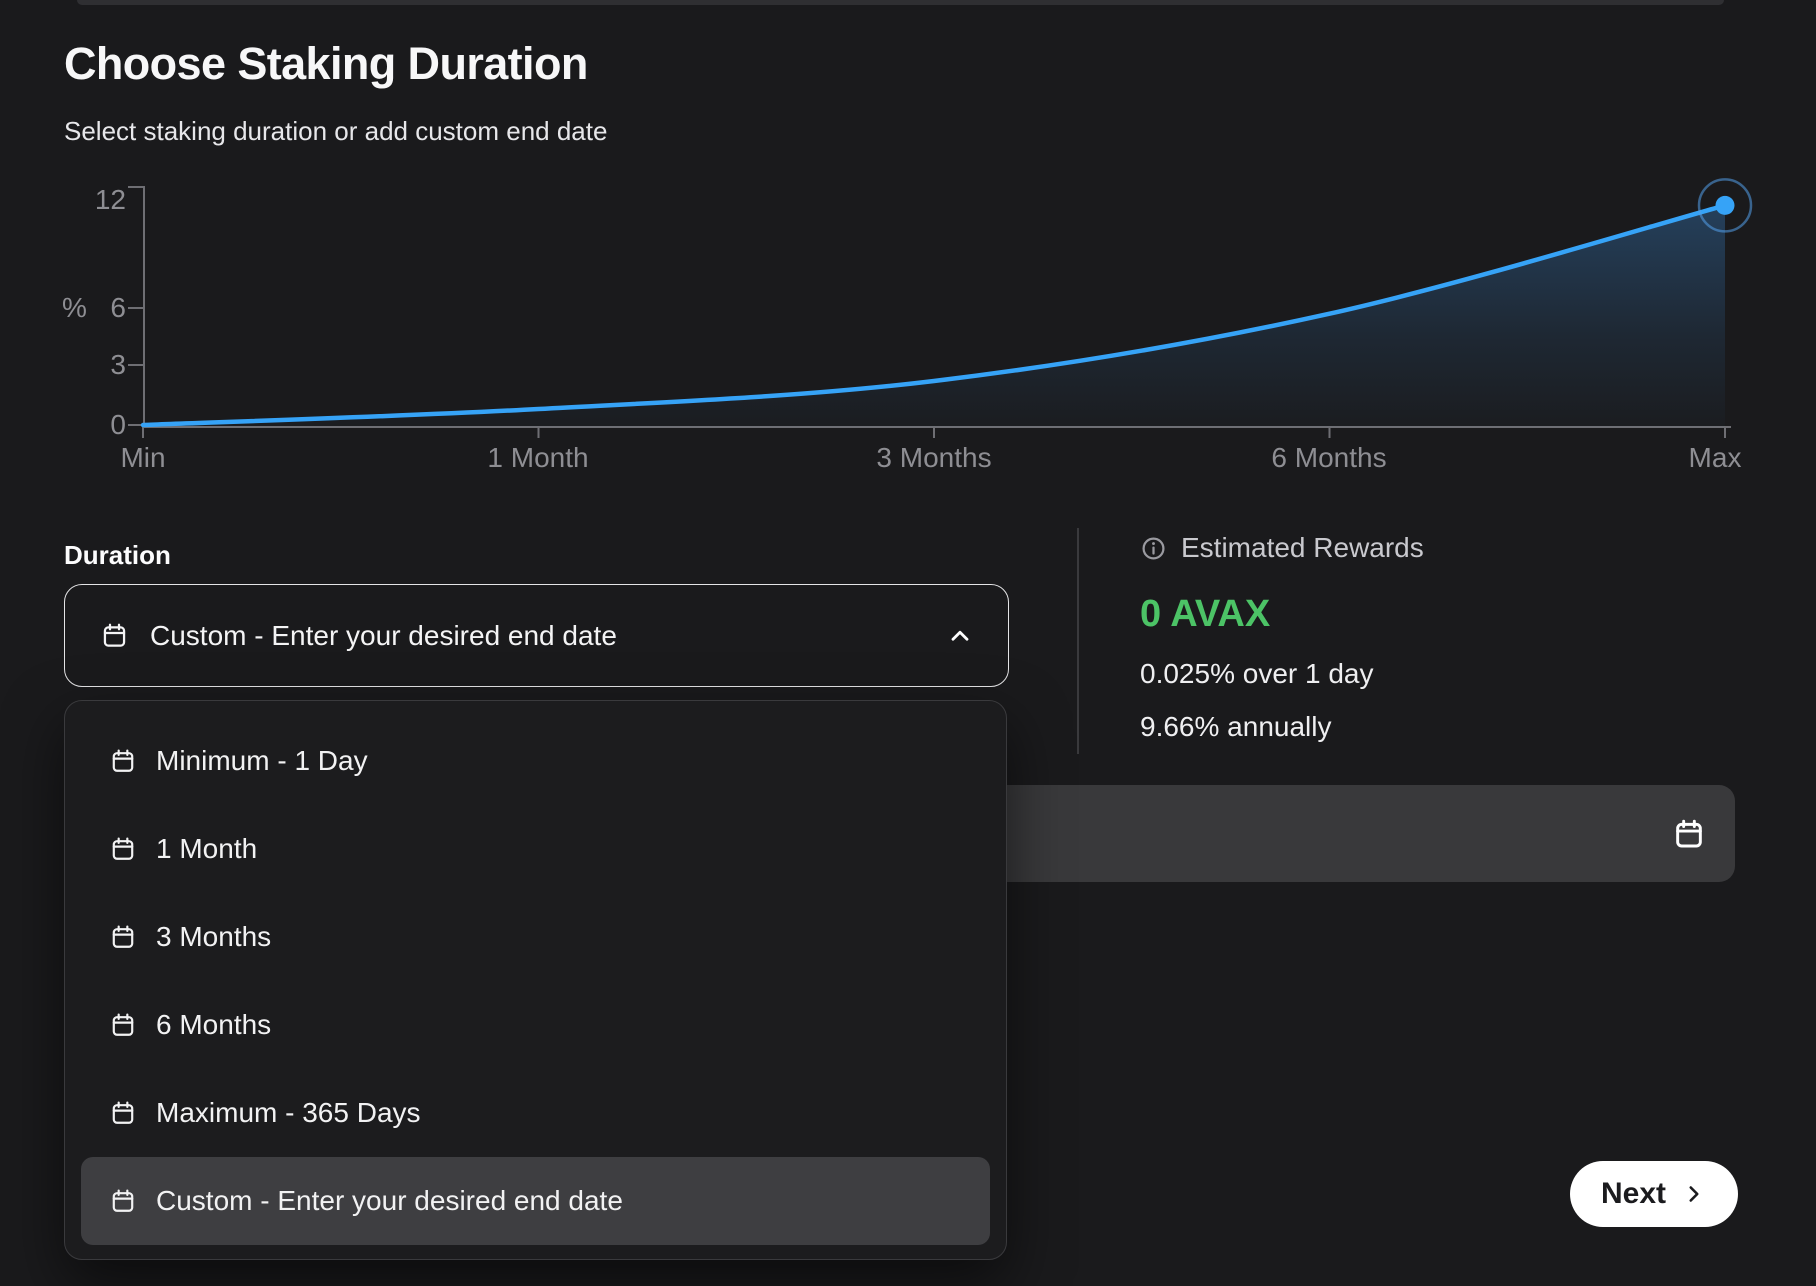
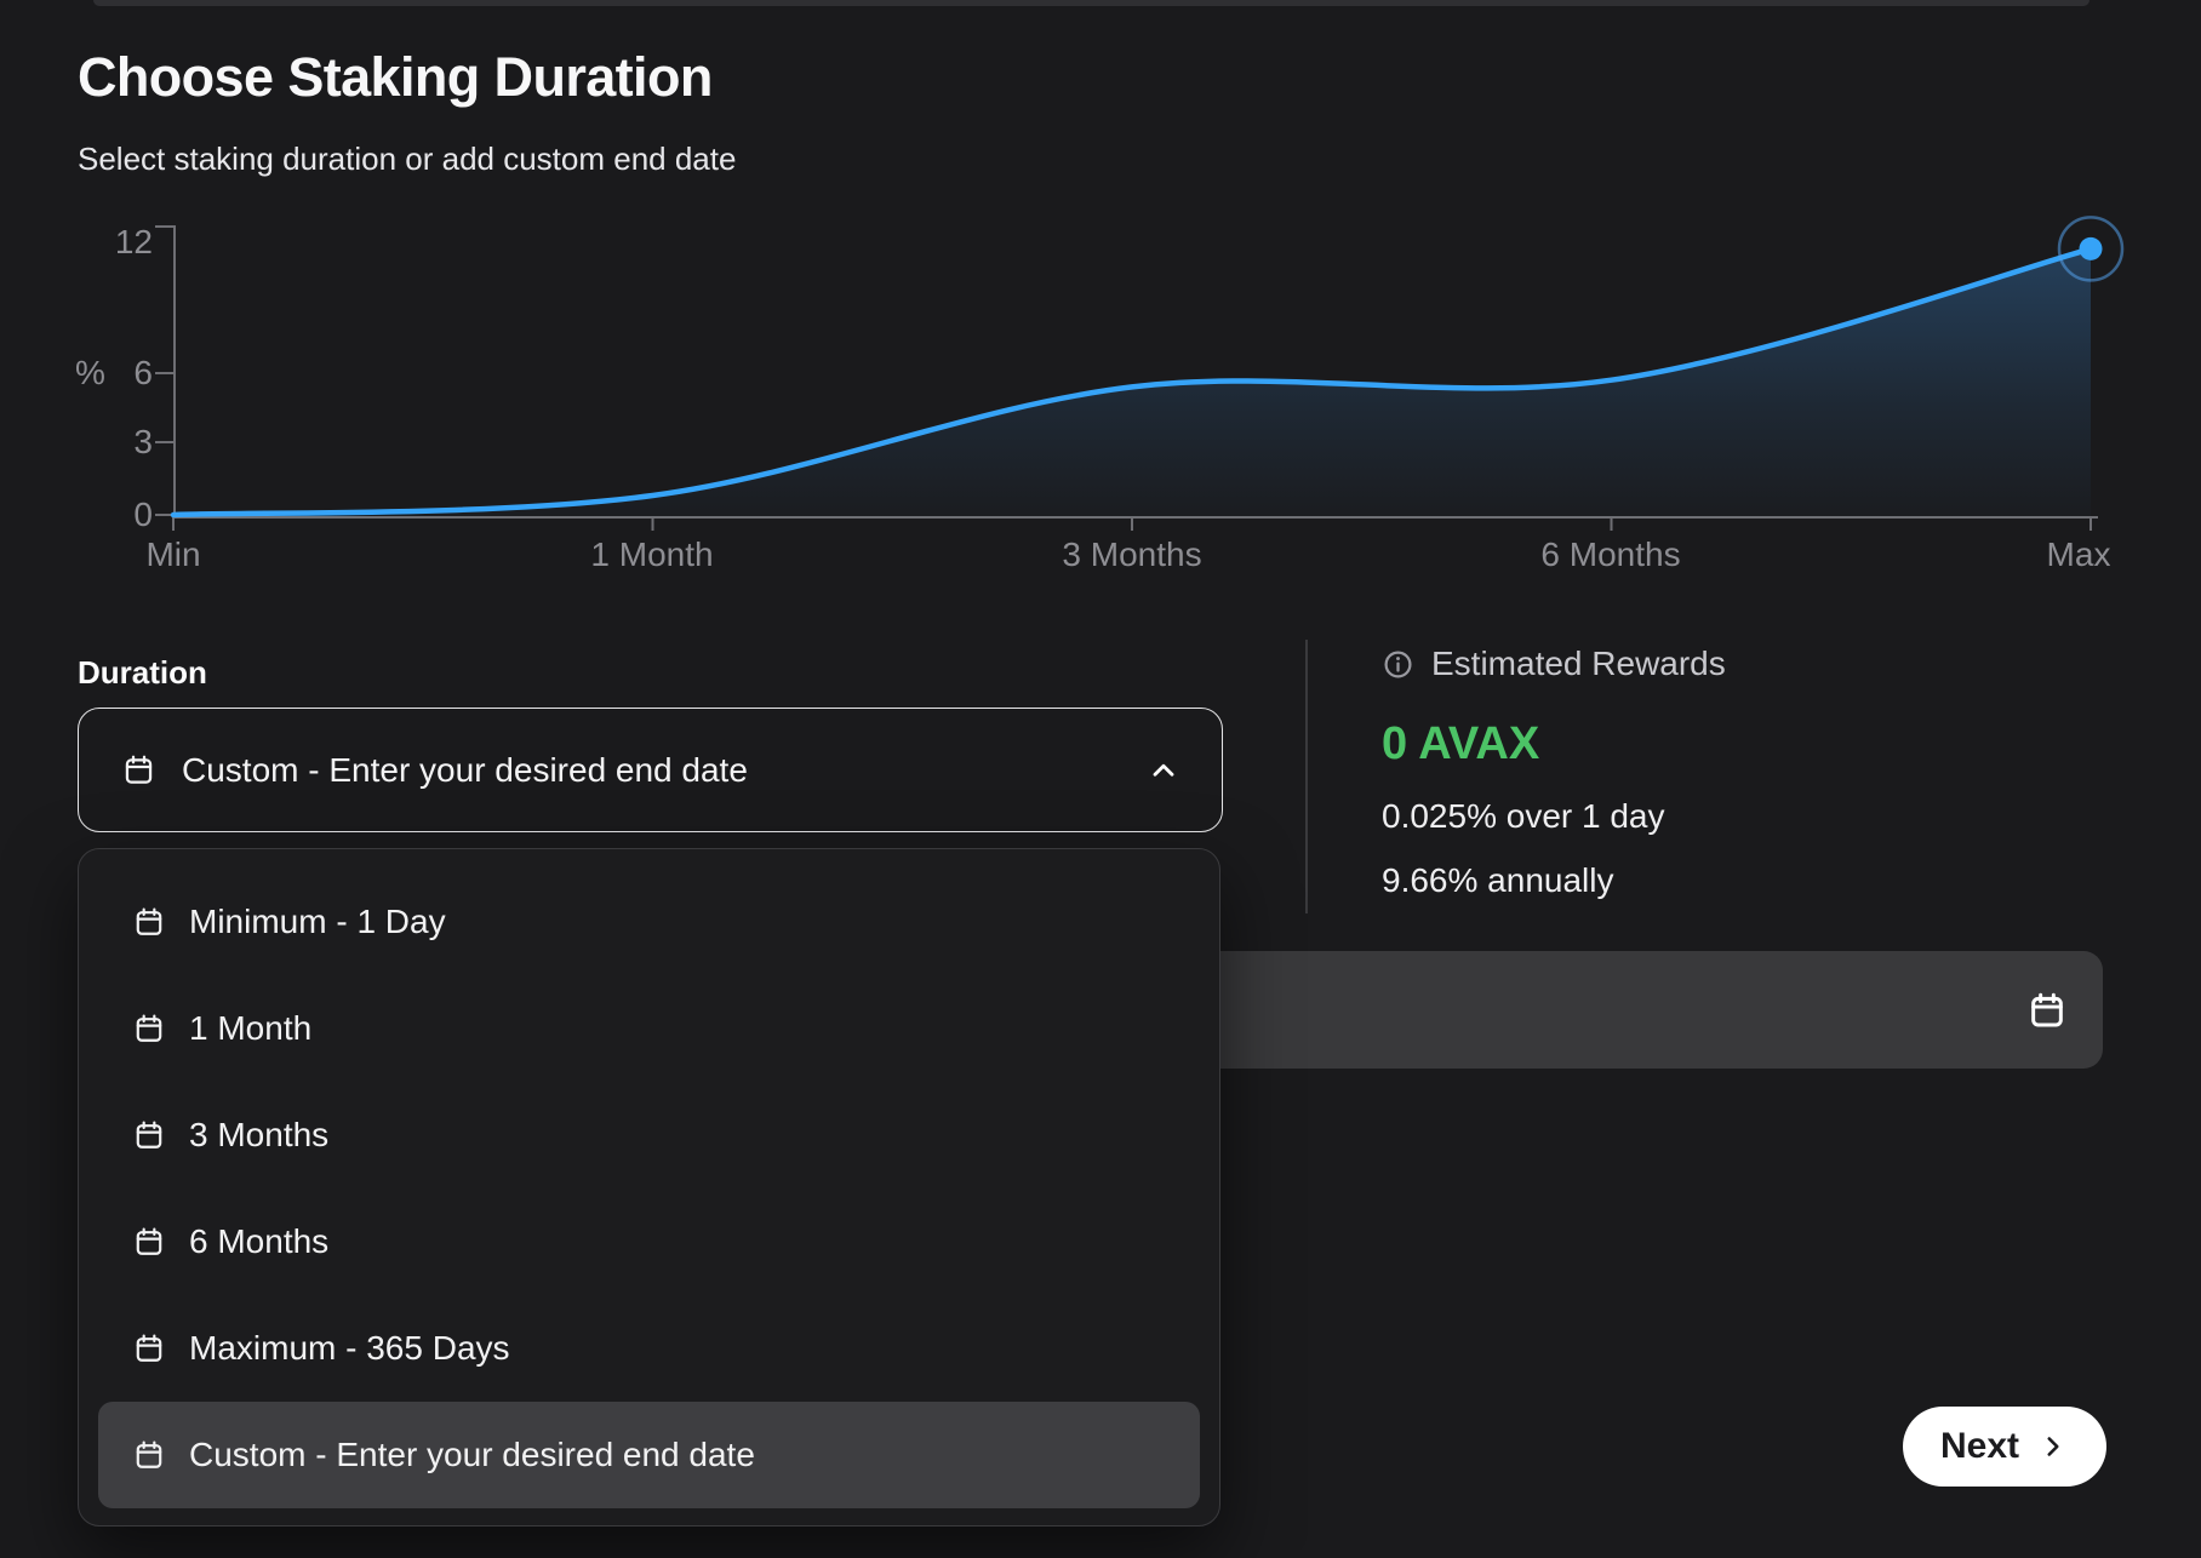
3 Months: 2.2 -> 5.4
